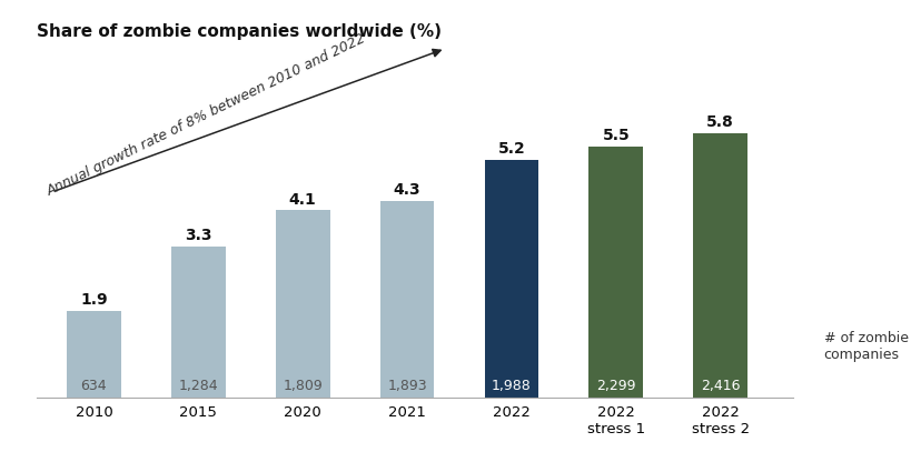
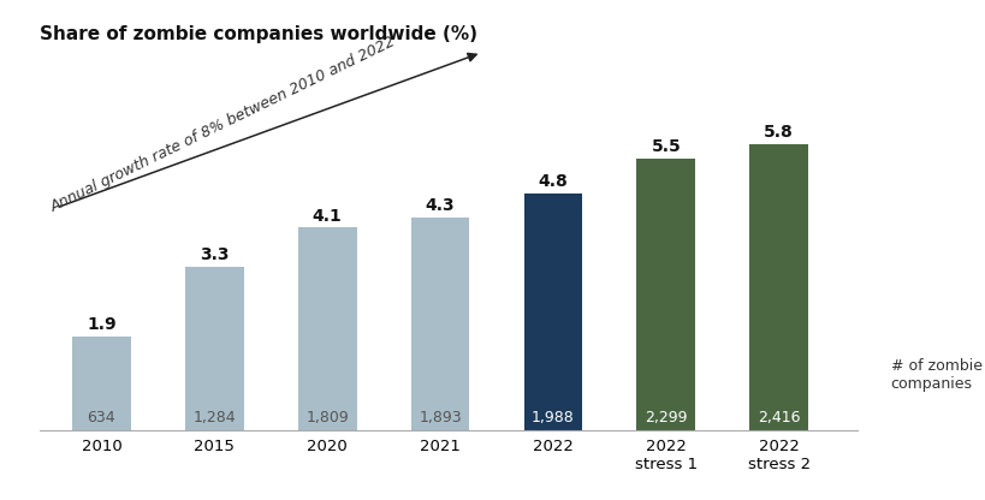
2022: 5.2 -> 4.8
